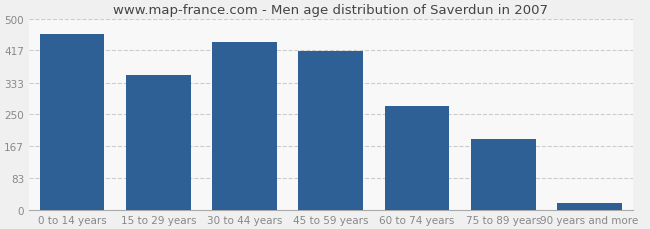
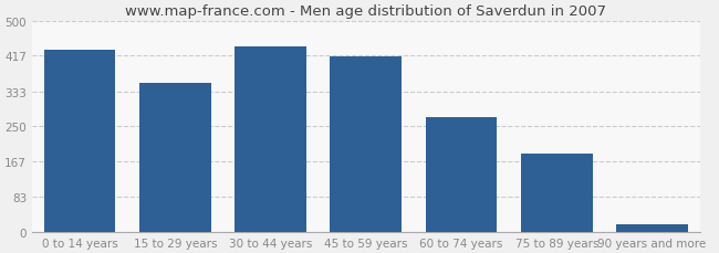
0 to 14 years: 460 -> 432
